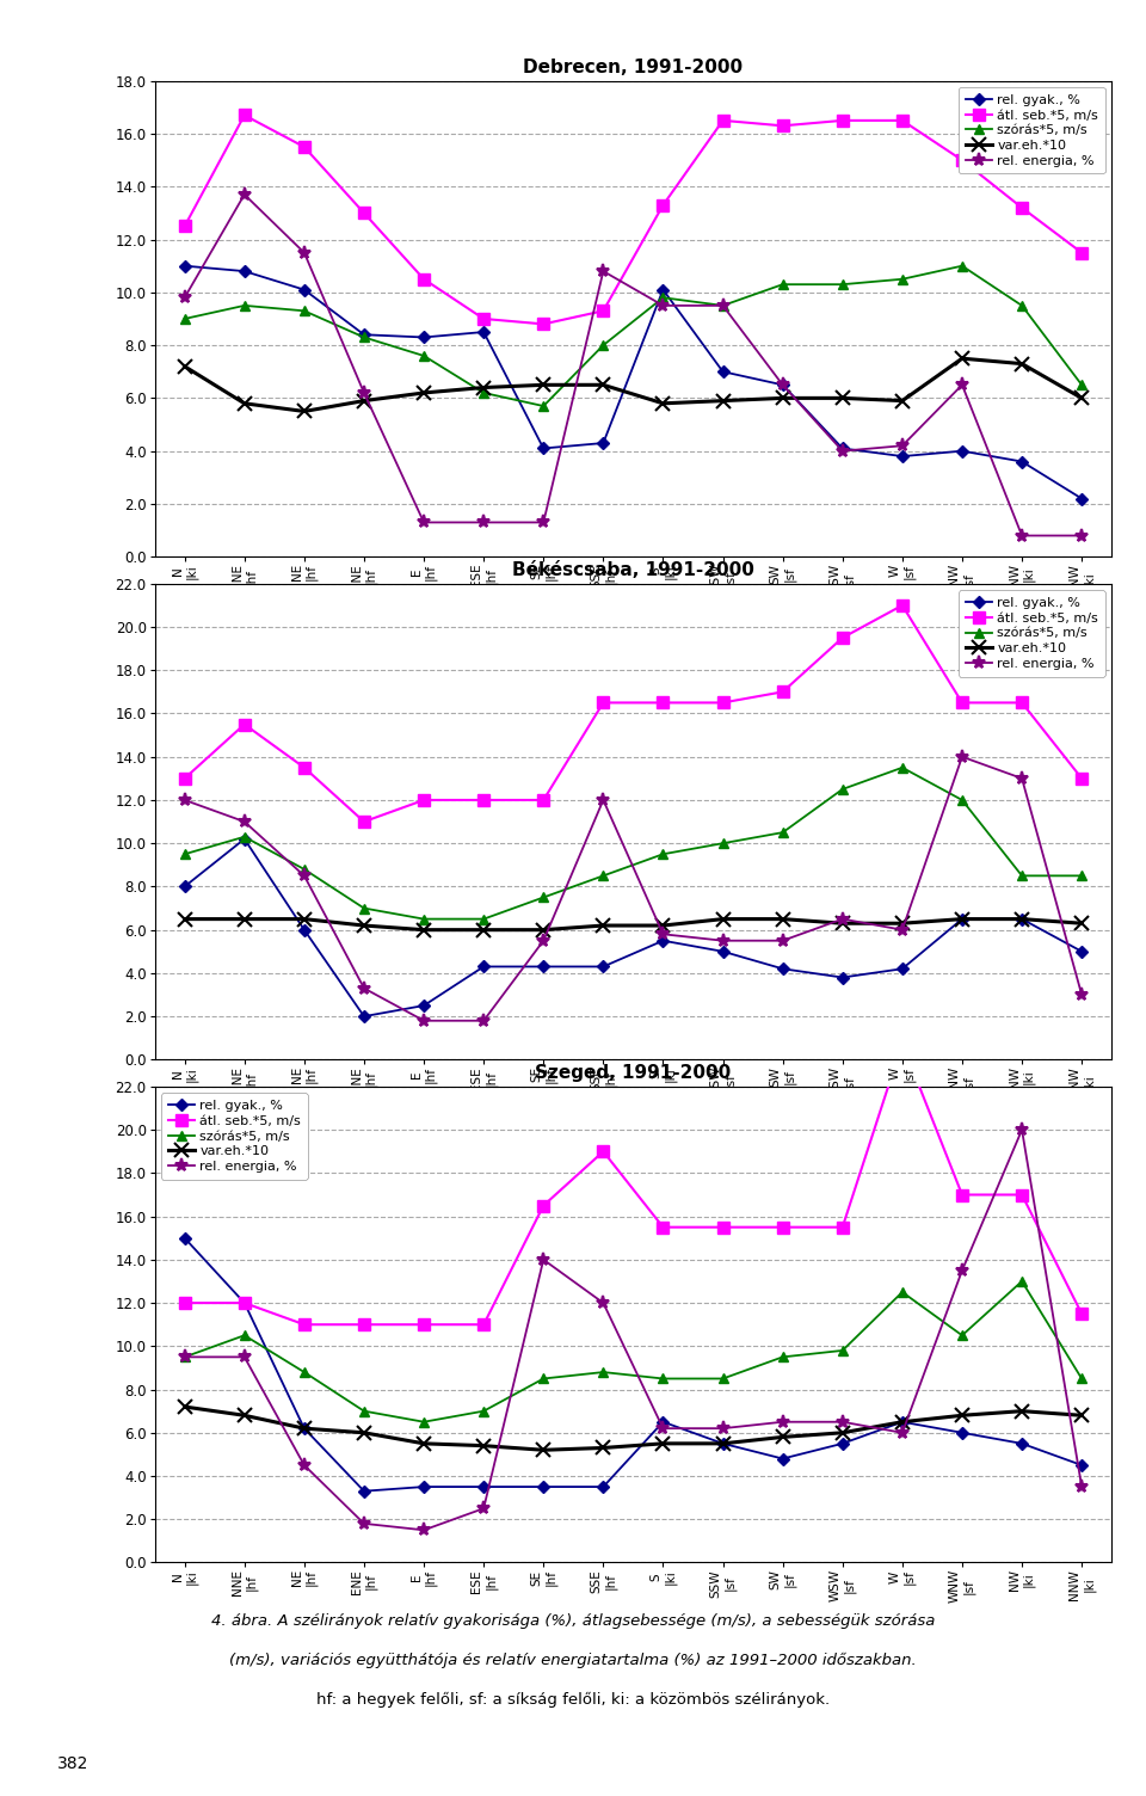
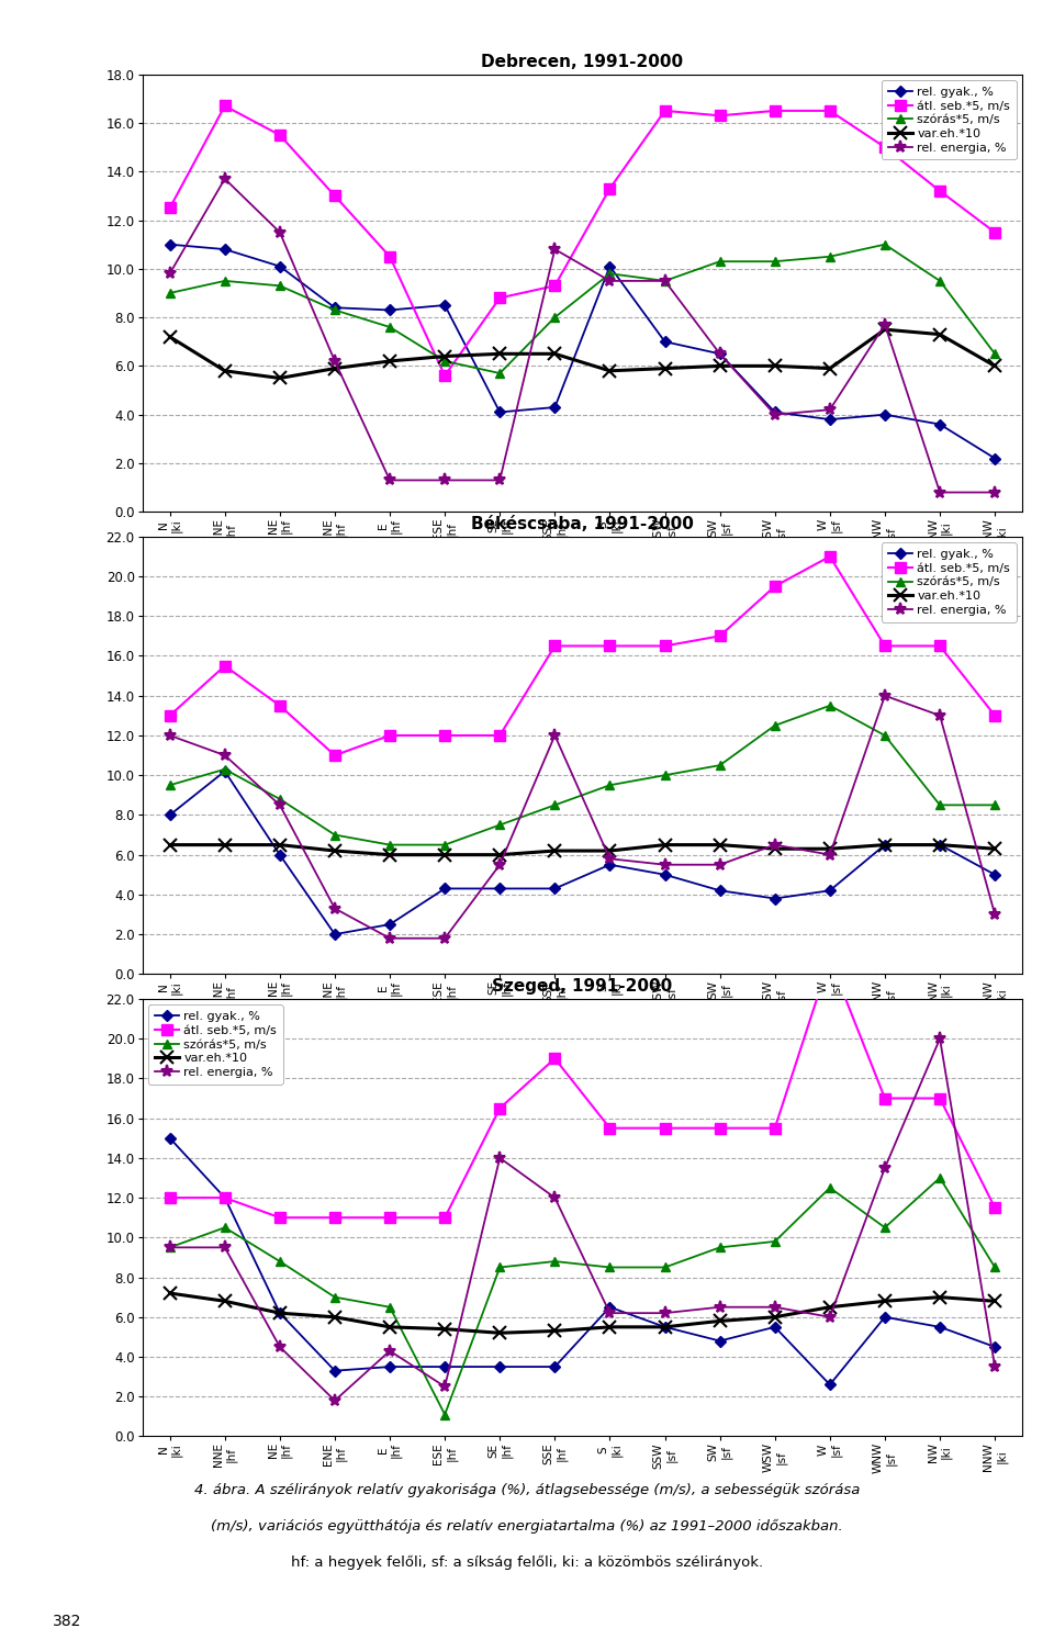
Debrecen, 1991-2000/átl. seb.*5, m/s/ESE |hf: 9.0 -> 5.6
Debrecen, 1991-2000/rel. energia, %/WNW |sf: 6.5 -> 7.7
Szeged, 1991-2000/rel. energia, %/E |hf: 1.5 -> 4.3
Szeged, 1991-2000/szórás*5, m/s/ESE |hf: 7.0 -> 1.1
Szeged, 1991-2000/rel. gyak., %/W |sf: 6.5 -> 2.6
